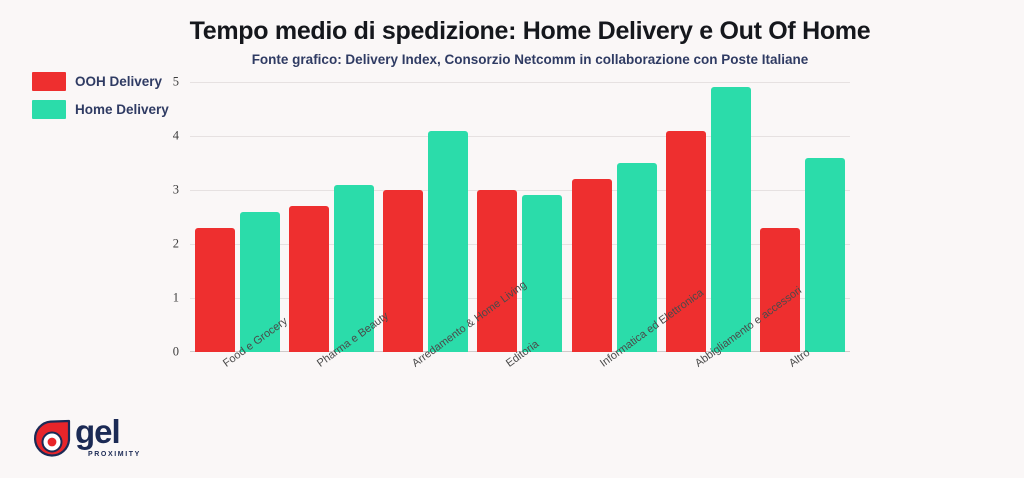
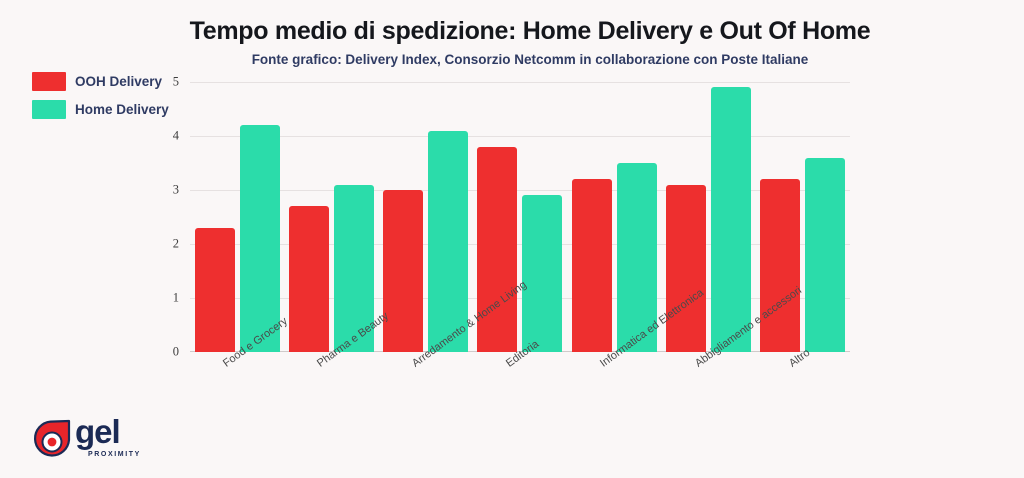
Home Delivery/Food e Grocery: 2.6 -> 4.2
OOH Delivery/Editoria: 3.0 -> 3.8
OOH Delivery/Abbigliamento e accessori: 4.1 -> 3.1
OOH Delivery/Altro: 2.3 -> 3.2
